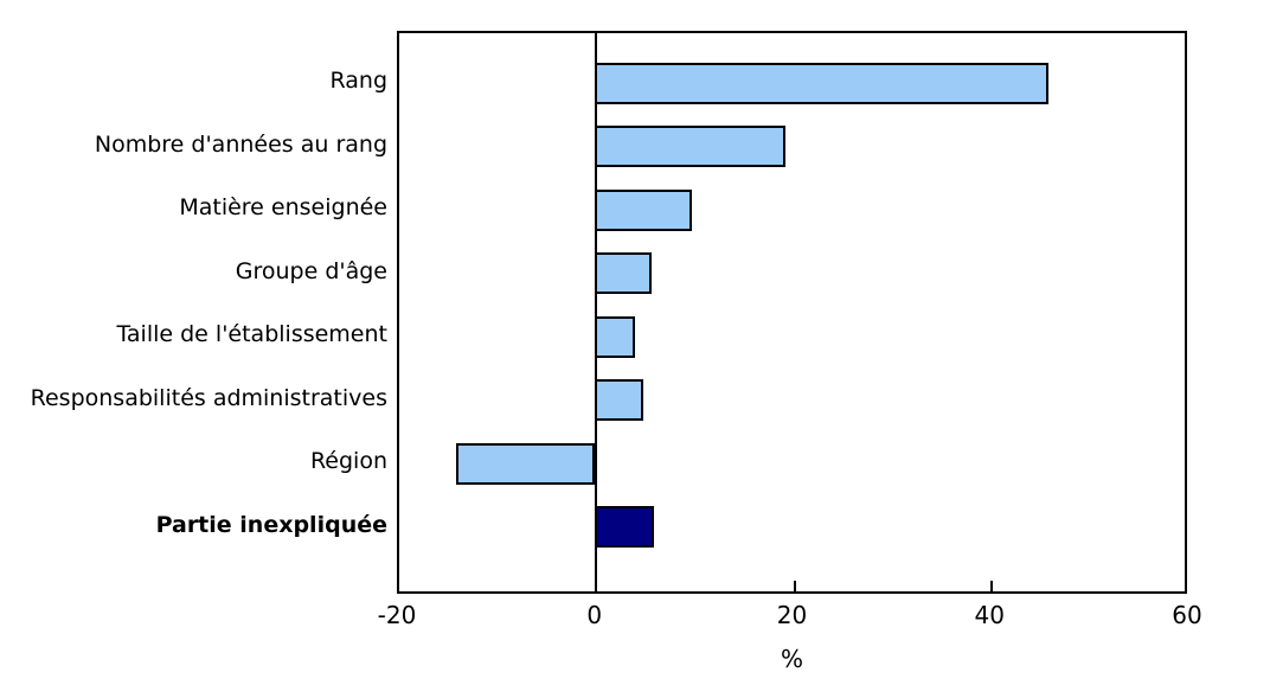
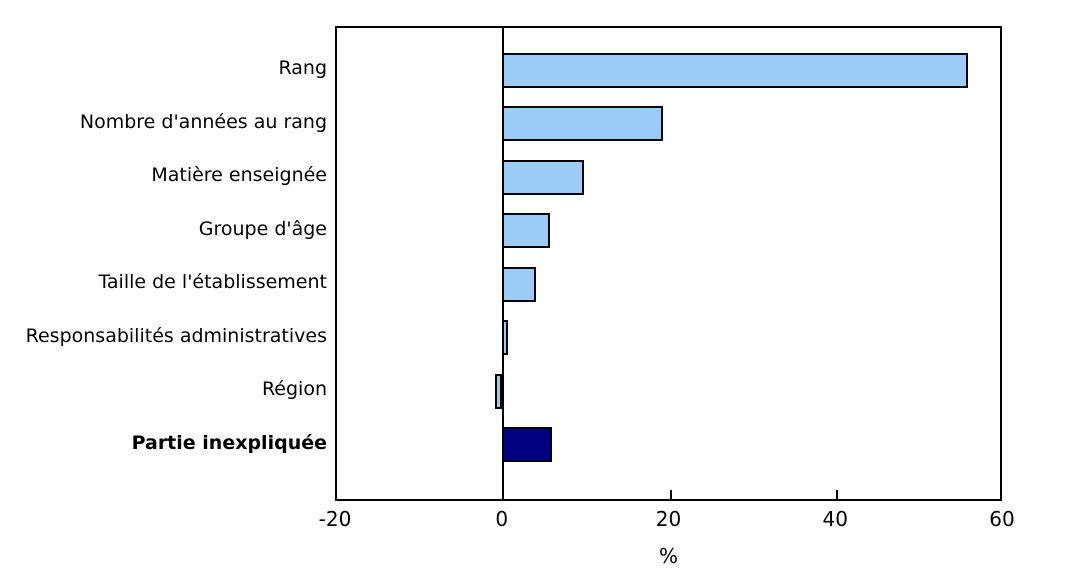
Rang: 46 -> 56
Responsabilités administratives: 5 -> 1
Région: -14 -> -1
